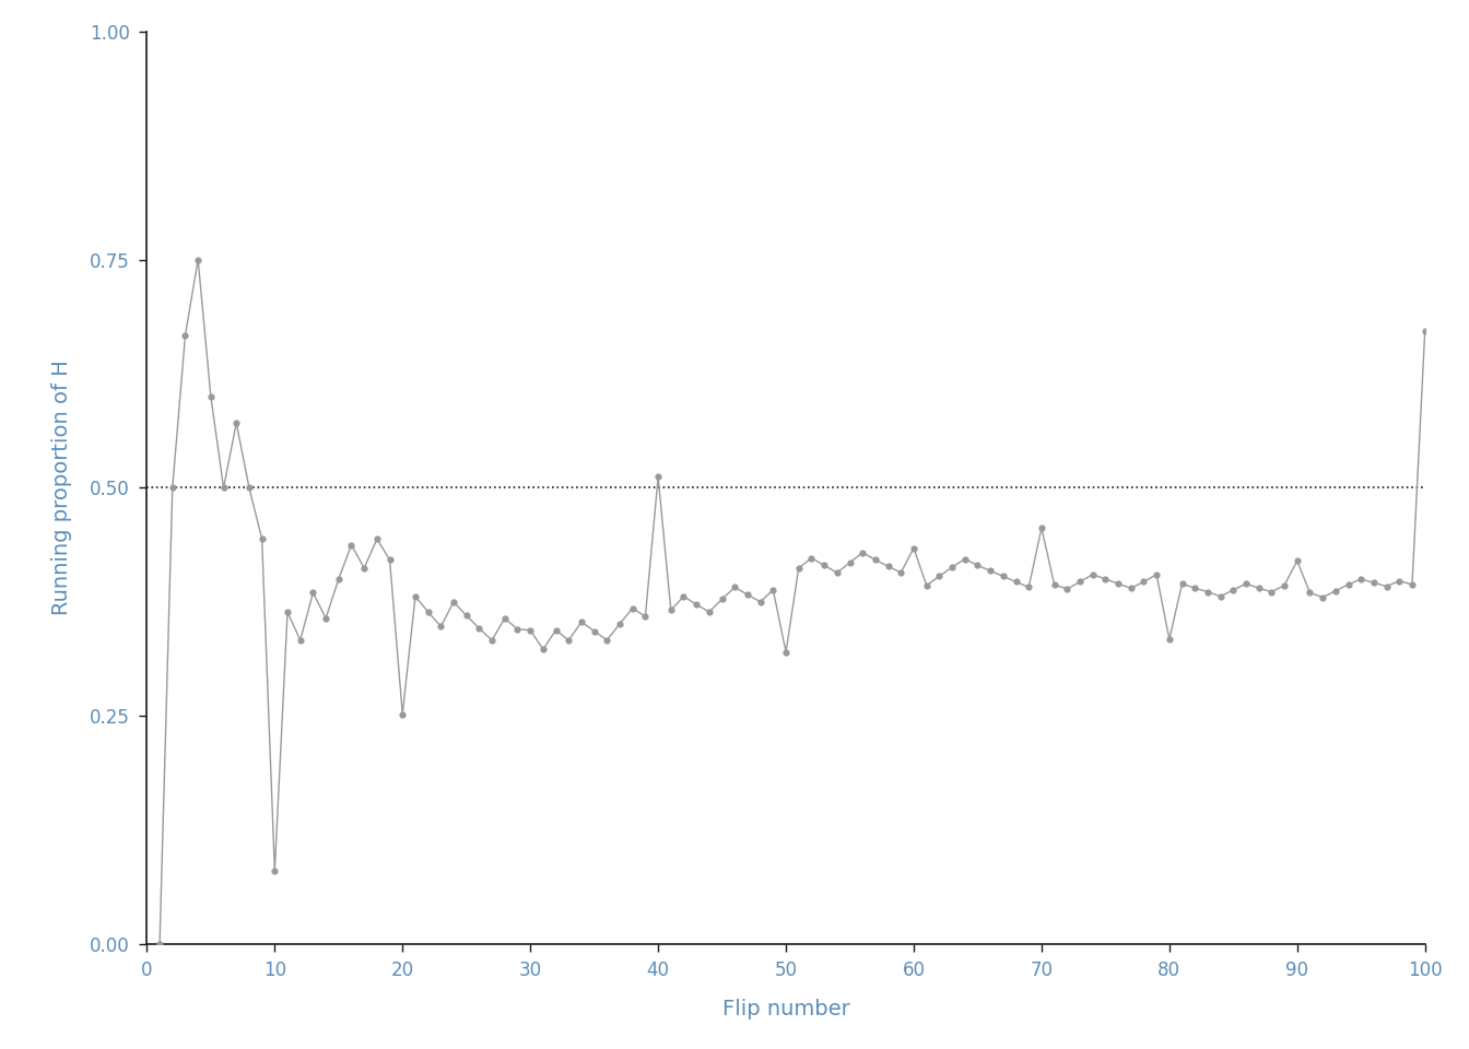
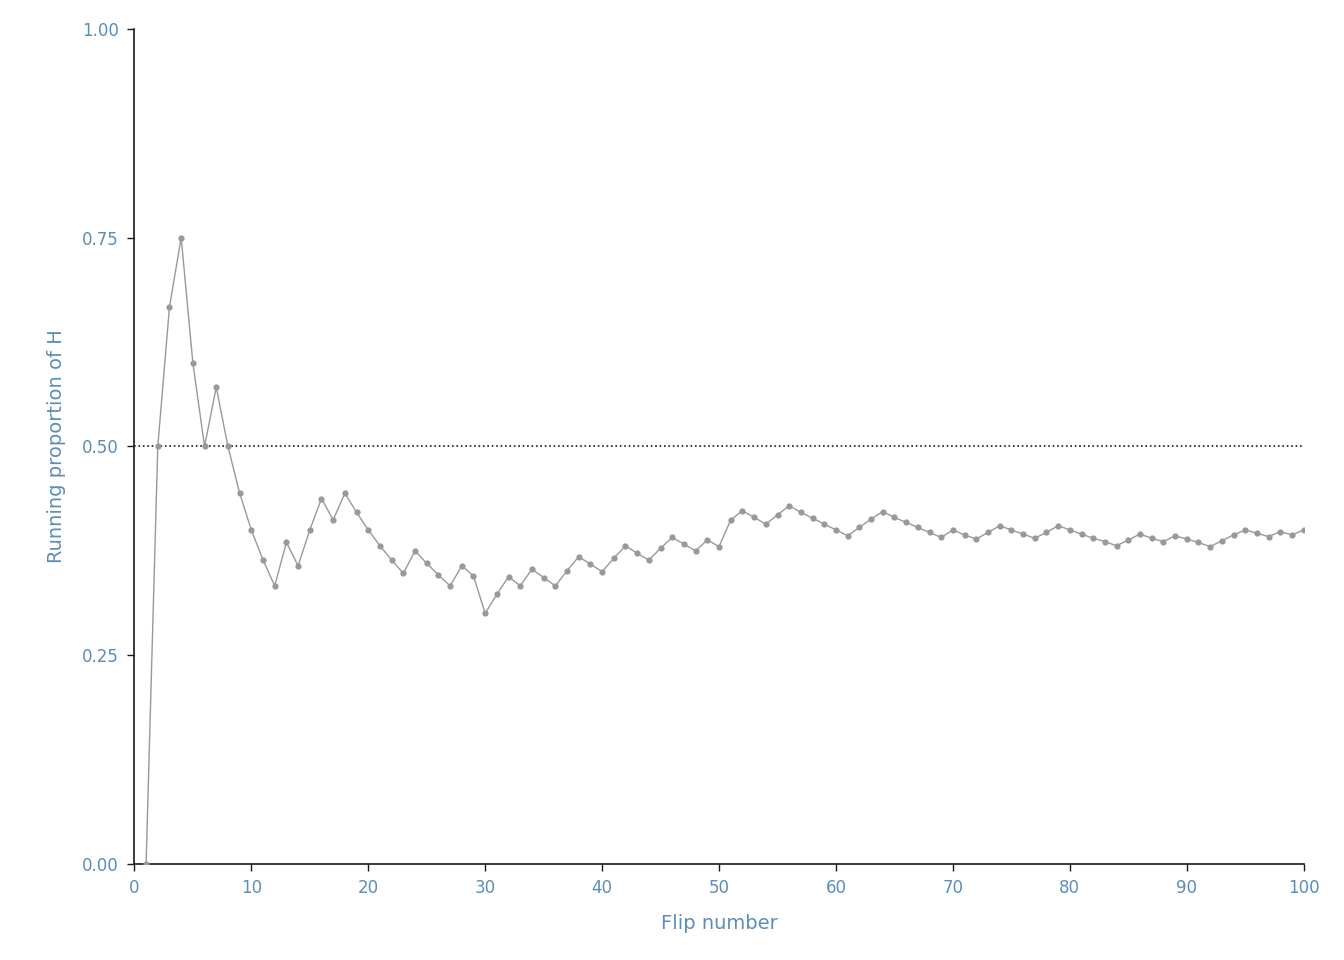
10: 0.080 -> 0.400
20: 0.252 -> 0.400
30: 0.344 -> 0.300
40: 0.512 -> 0.350
50: 0.320 -> 0.380
60: 0.434 -> 0.400
70: 0.456 -> 0.400
80: 0.334 -> 0.400
90: 0.420 -> 0.389
100: 0.672 -> 0.400
